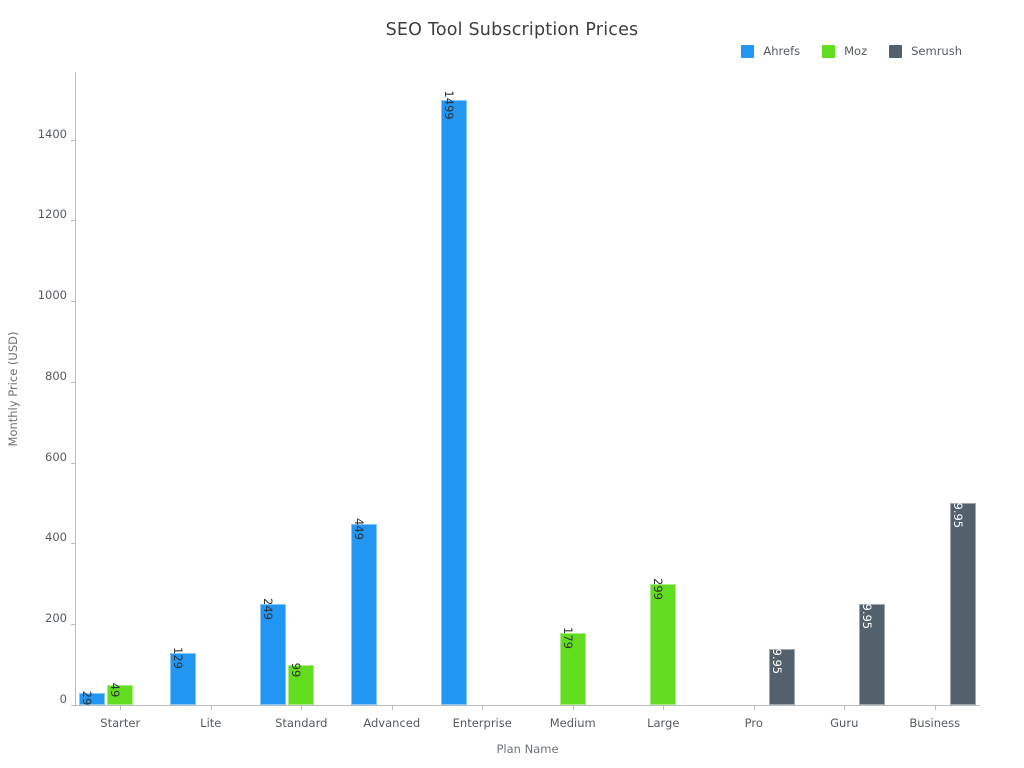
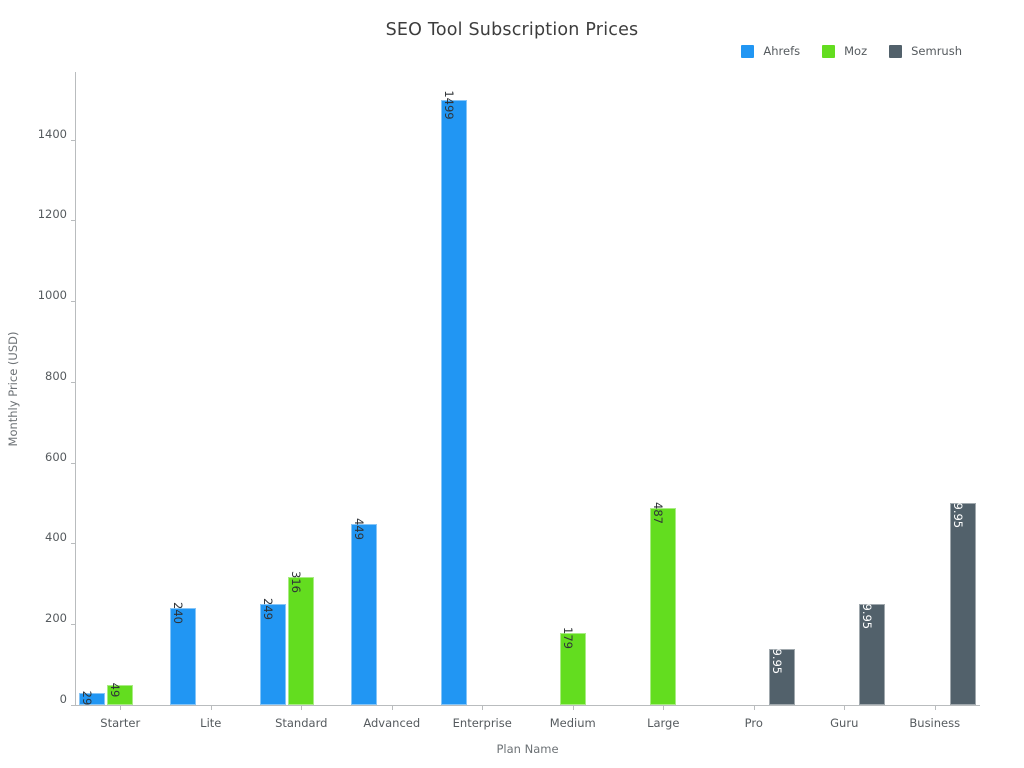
Ahrefs/Lite: 129 -> 240
Moz/Standard: 99 -> 316
Moz/Large: 299 -> 487
